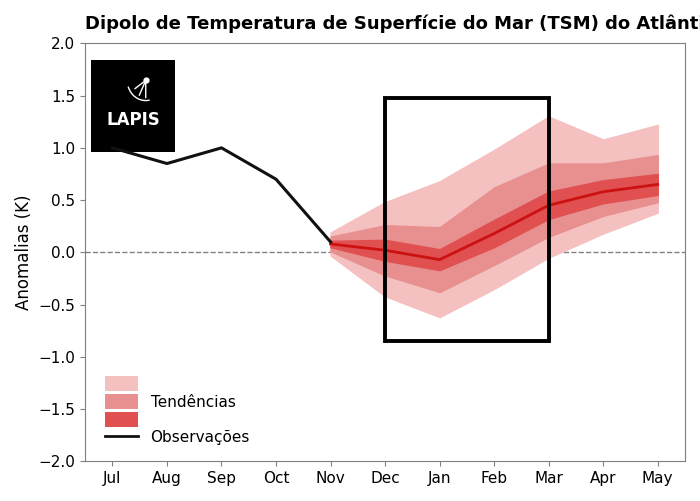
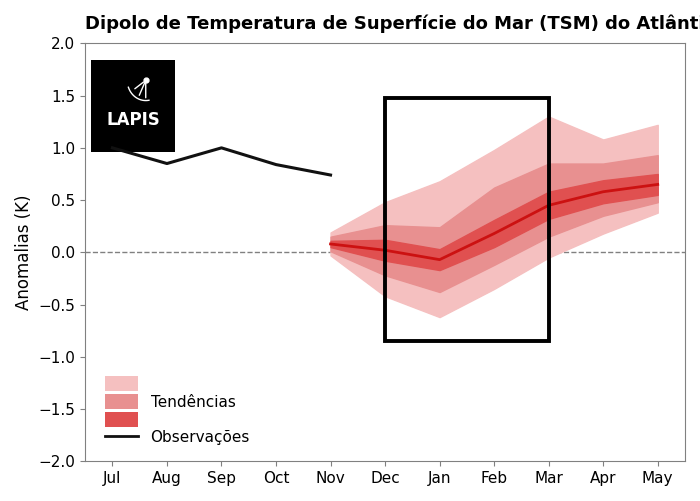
Observações/Oct: 0.70 -> 0.84
Observações/Nov: 0.10 -> 0.74
